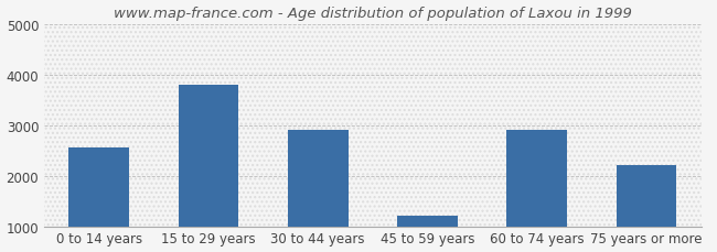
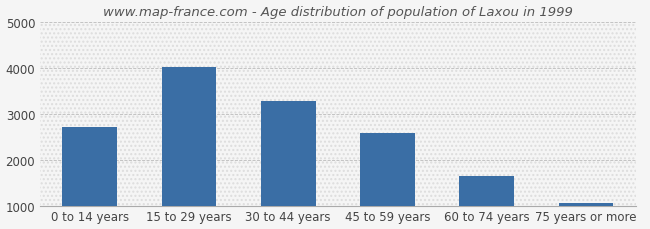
0 to 14 years: 2550 -> 2700
15 to 29 years: 3800 -> 4010
30 to 44 years: 2900 -> 3280
45 to 59 years: 1200 -> 2580
60 to 74 years: 2900 -> 1650
75 years or more: 2200 -> 1050
